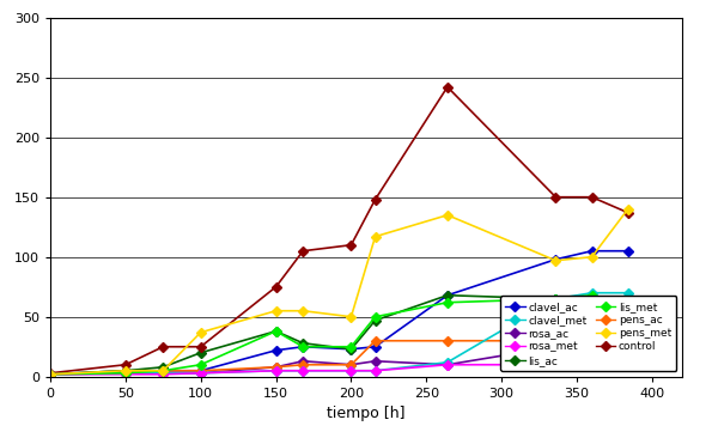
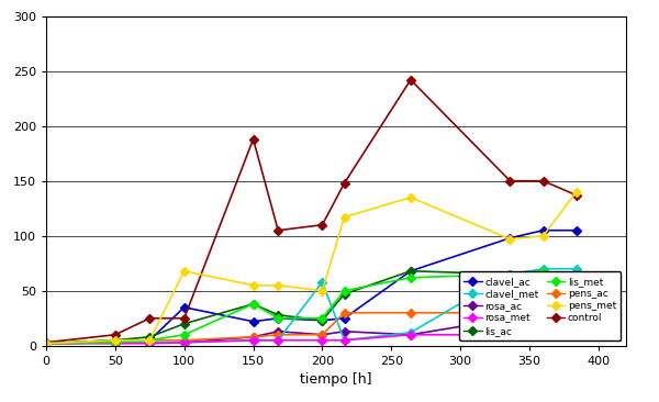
clavel_ac/100: 5 -> 35
pens_met/100: 37 -> 68
control/150: 75 -> 188
clavel_met/200: 5 -> 58
